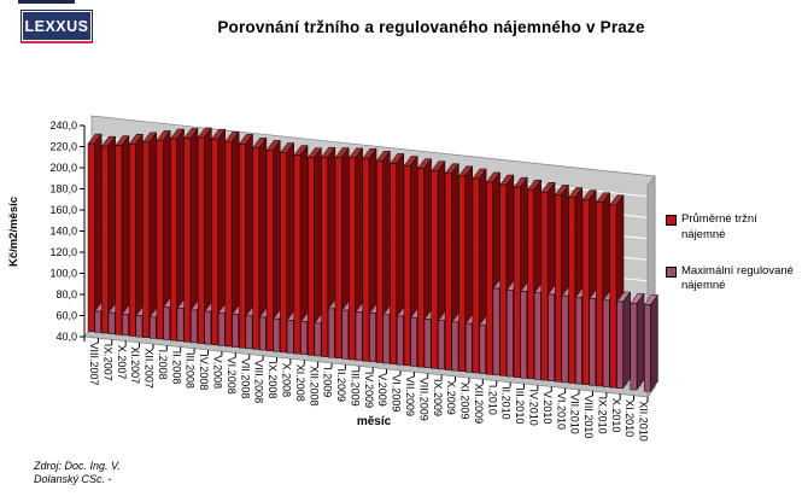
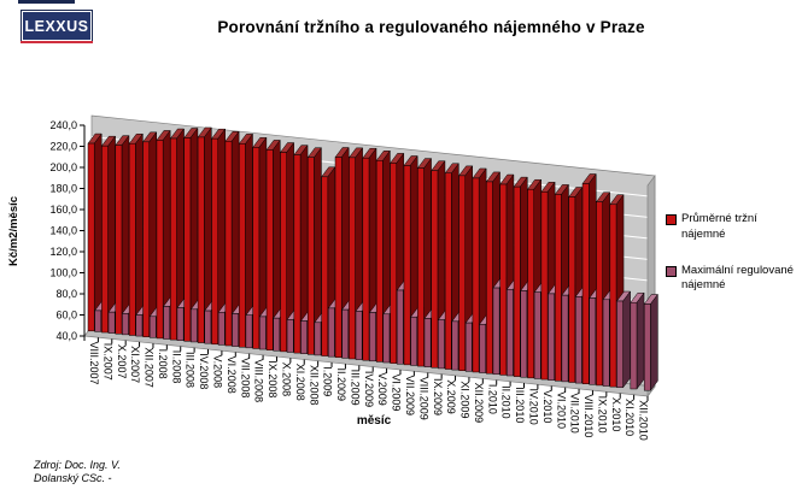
Průměrné tržní nájemné/I.2009: 230 -> 210
Maximální regulované nájemné/VI.2009: 90 -> 110
Průměrné tržní nájemné/VIII.2010: 220 -> 230
